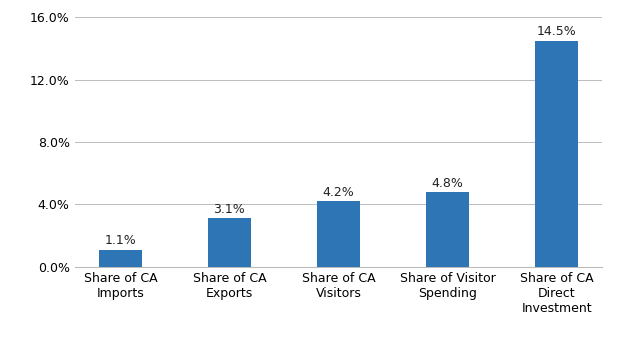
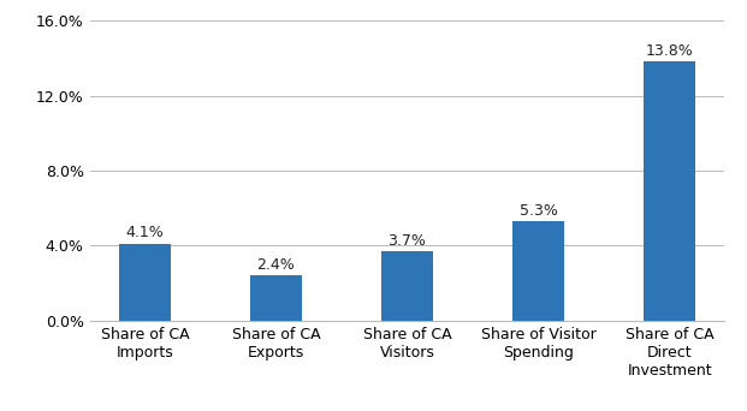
Share of CA Imports: 1.1% -> 4.1%
Share of CA Exports: 3.1% -> 2.4%
Share of CA Visitors: 4.2% -> 3.7%
Share of Visitor Spending: 4.8% -> 5.3%
Share of CA Direct Investment: 14.5% -> 13.8%
